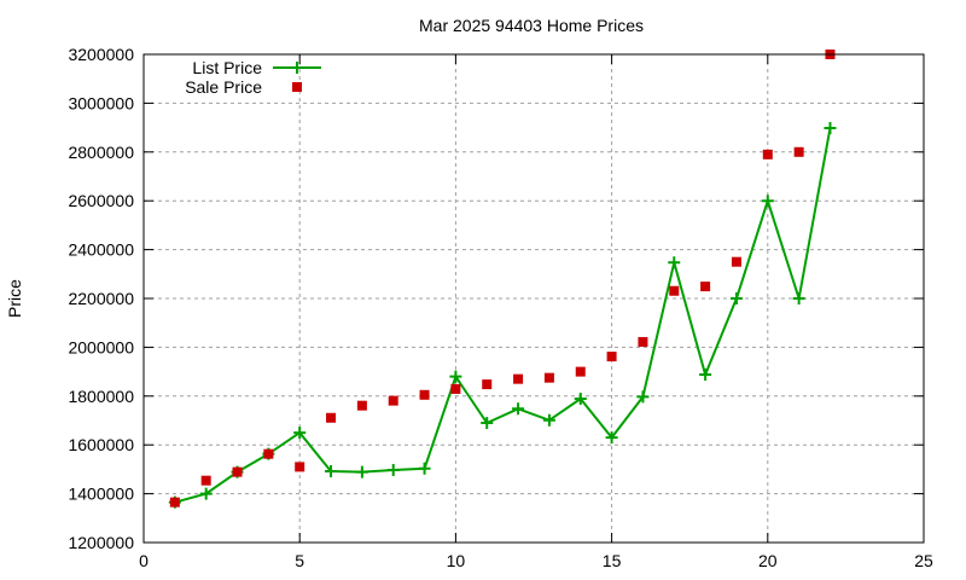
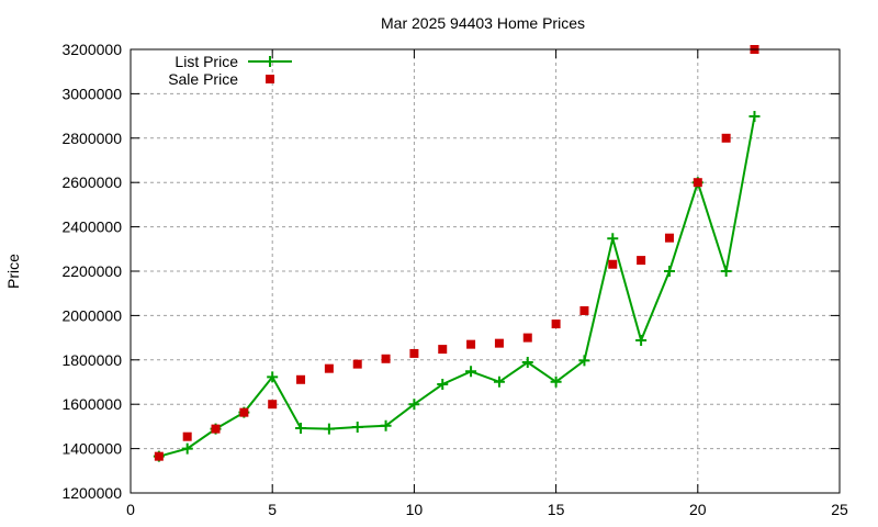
List Price/5: 1650000 -> 1720000
Sale Price/5: 1510000 -> 1600000
List Price/10: 1880000 -> 1600000
List Price/15: 1630000 -> 1700000
Sale Price/20: 2790000 -> 2600000
